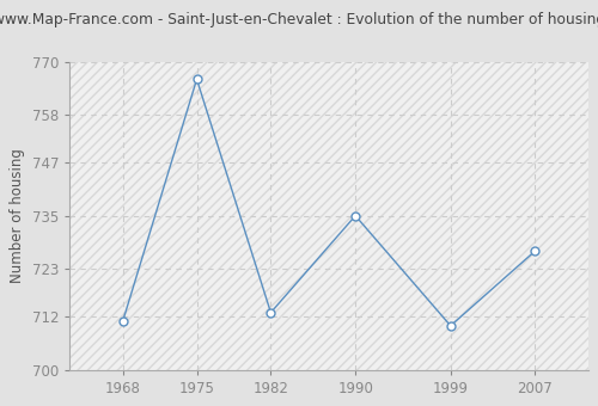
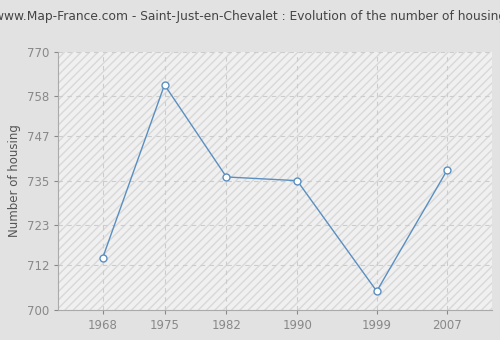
1968: 711 -> 714
1975: 766 -> 761
1982: 713 -> 736
1999: 710 -> 705
2007: 727 -> 738
